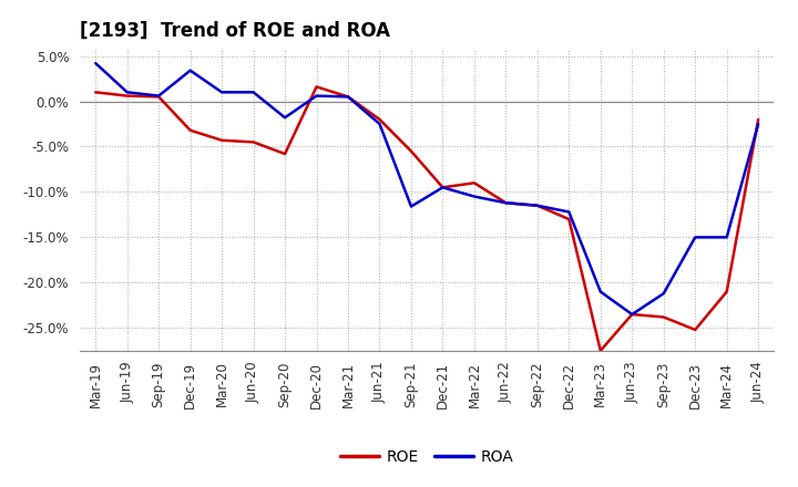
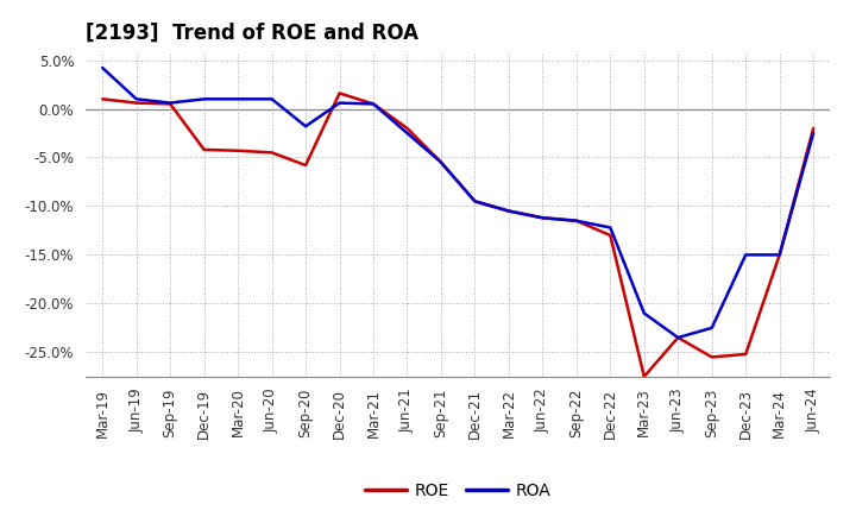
ROE/Dec-19: -3.2% -> -4.2%
ROA/Dec-19: 3.4% -> 1.0%
ROA/Sep-21: -11.6% -> -5.5%
ROE/Mar-22: -9.0% -> -10.5%
ROE/Sep-23: -23.8% -> -25.5%
ROA/Sep-23: -21.2% -> -22.5%
ROE/Mar-24: -21.0% -> -15.0%
